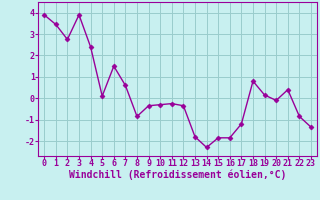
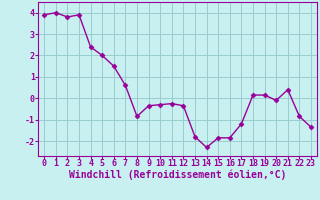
1: 3.45 -> 4.00
2: 2.75 -> 3.80
5: 0.10 -> 2.00
18: 0.80 -> 0.15
